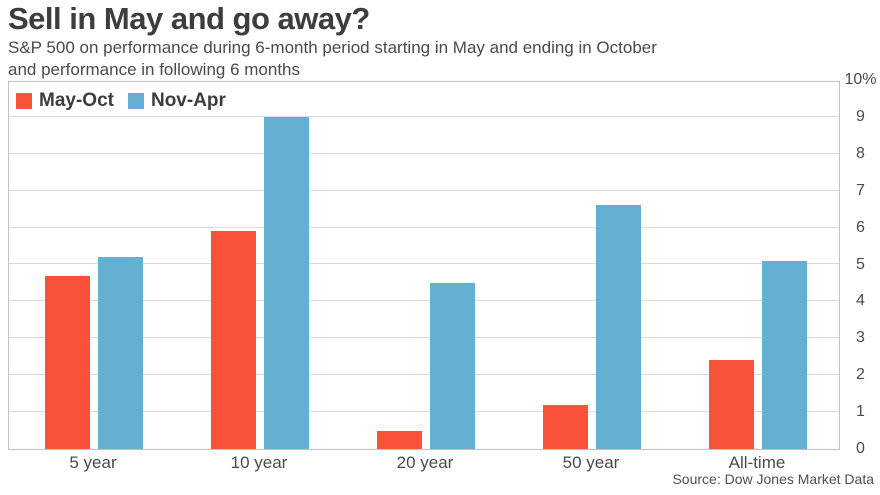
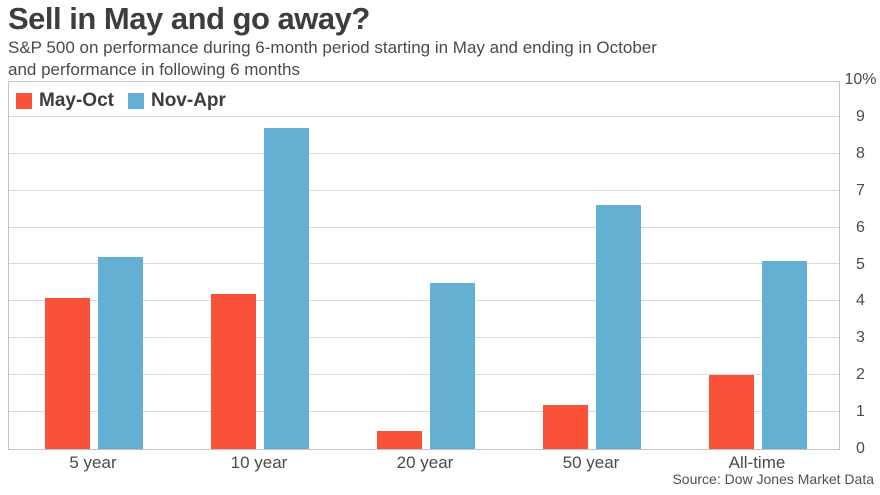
May-Oct/5 year: 4.7 -> 4.1
May-Oct/10 year: 5.9 -> 4.2
Nov-Apr/10 year: 9.0 -> 8.7
May-Oct/All-time: 2.4 -> 2.0
